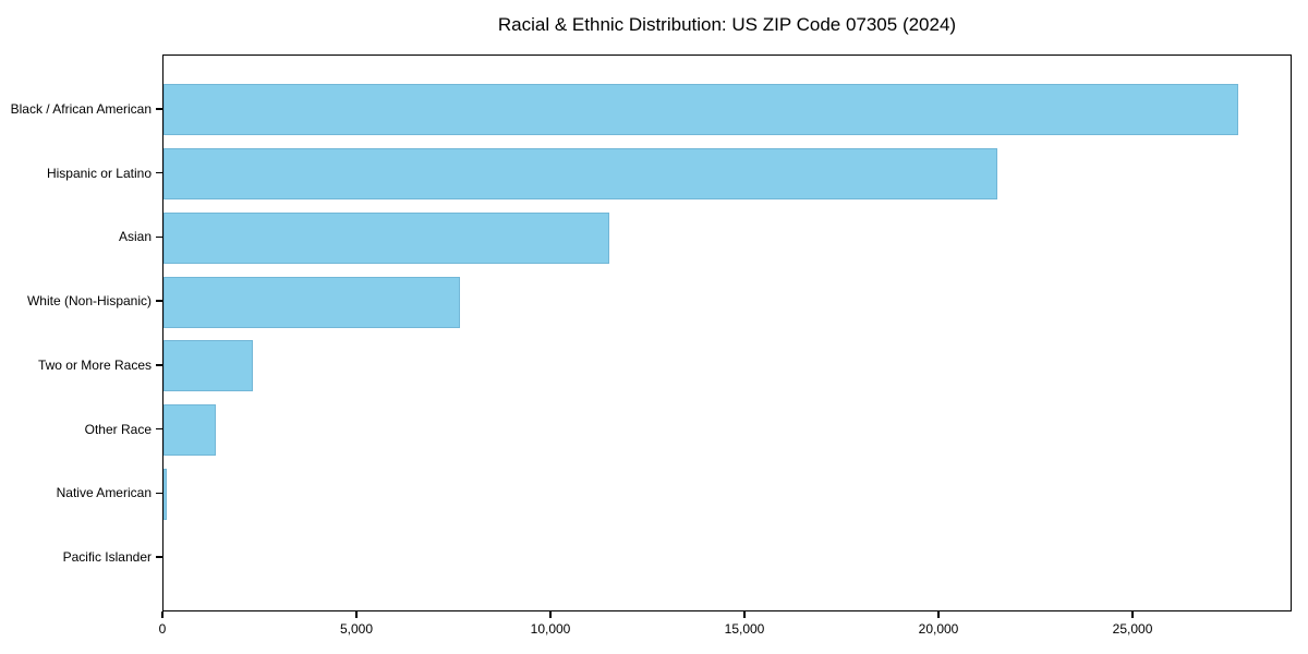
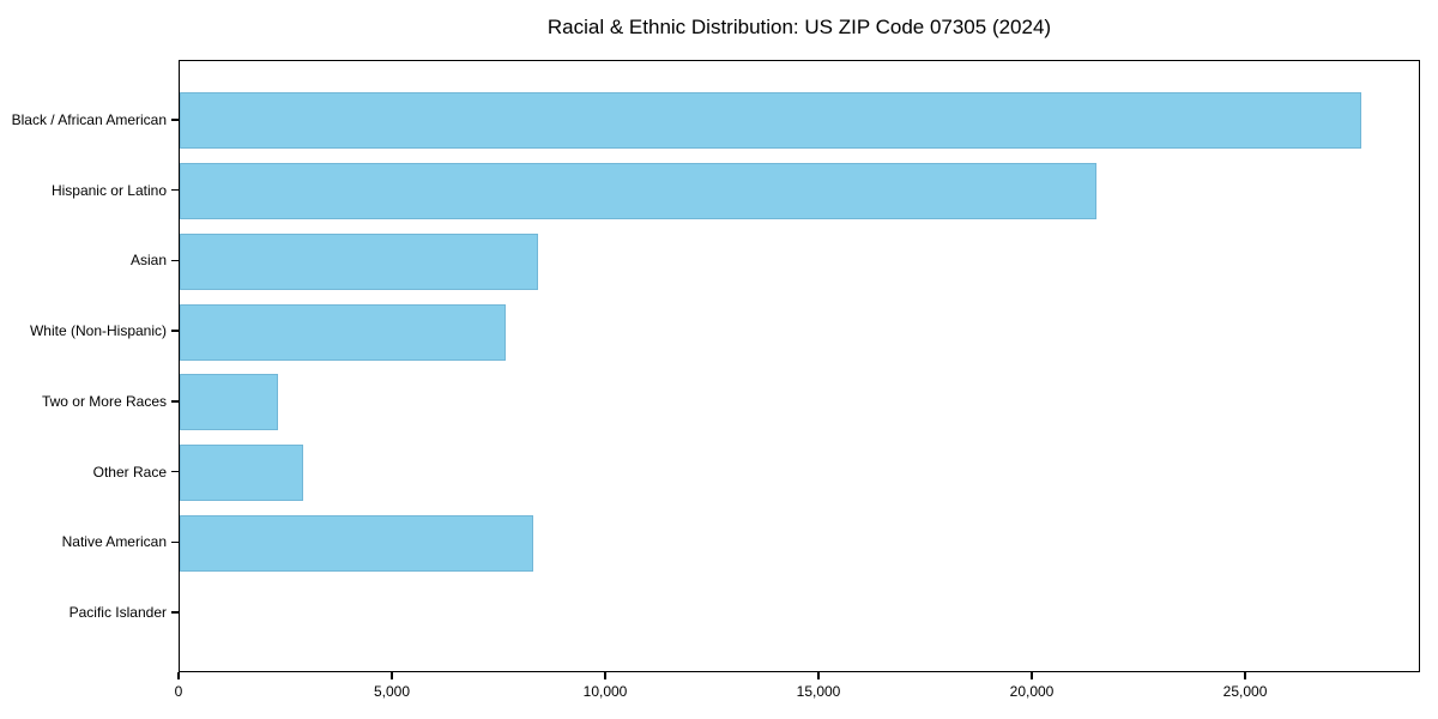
Asian: 11500 -> 8400
Other Race: 1400 -> 2900
Native American: 100 -> 8300
